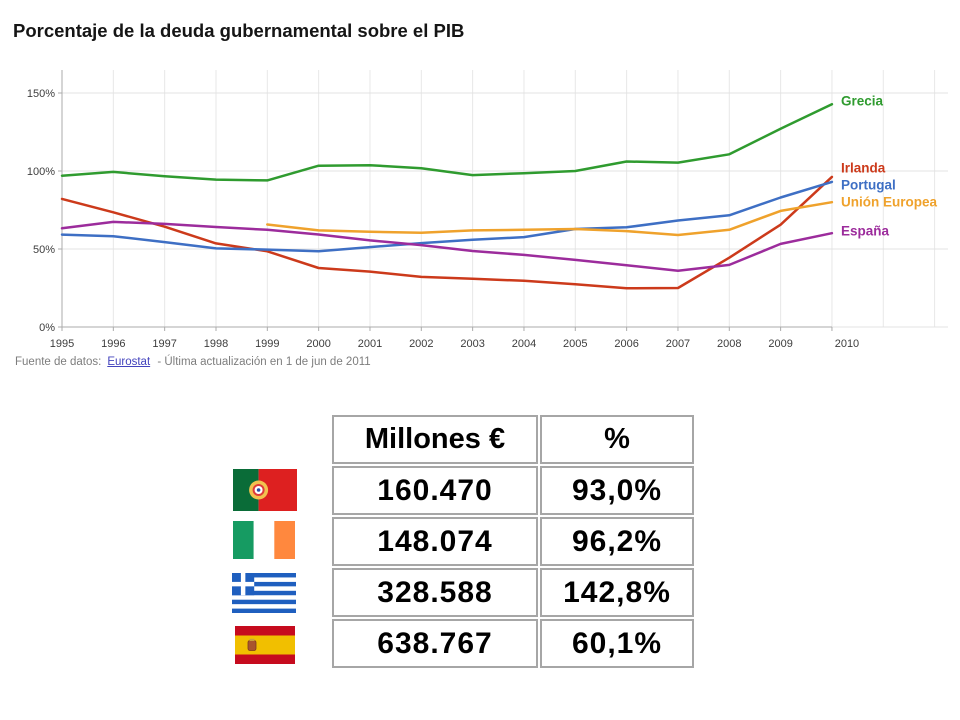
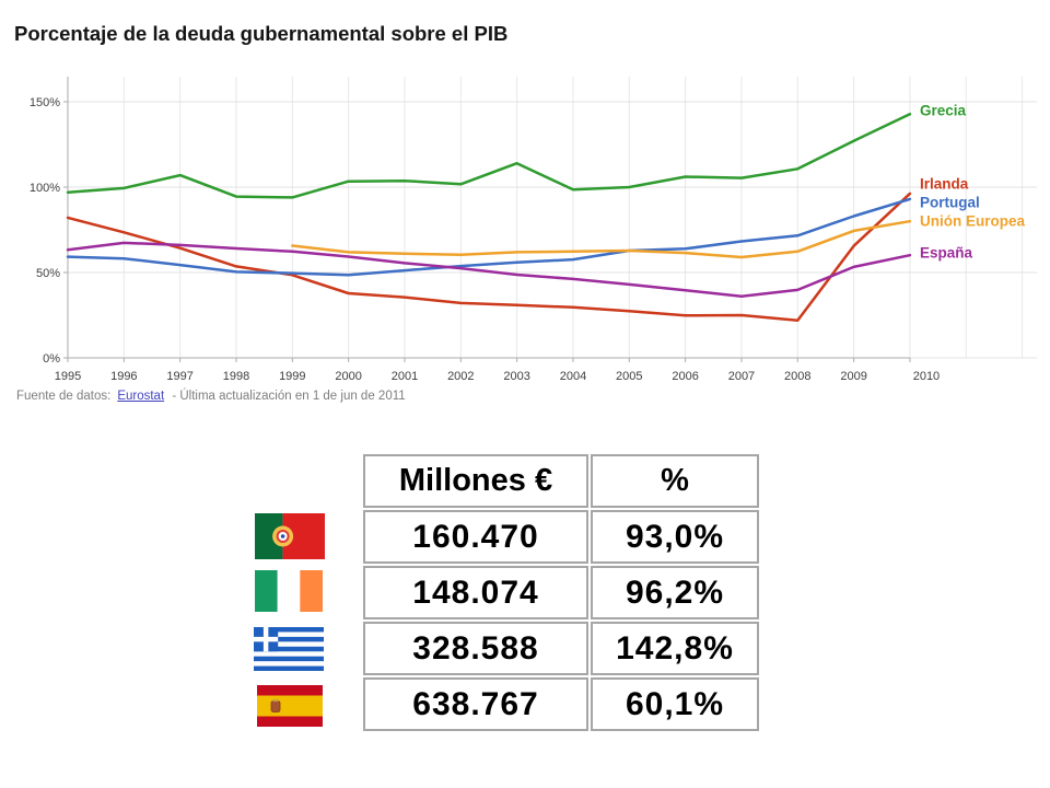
Grecia/1997: 97% -> 107%
Grecia/2003: 97% -> 114%
Irlanda/2008: 44% -> 22%
